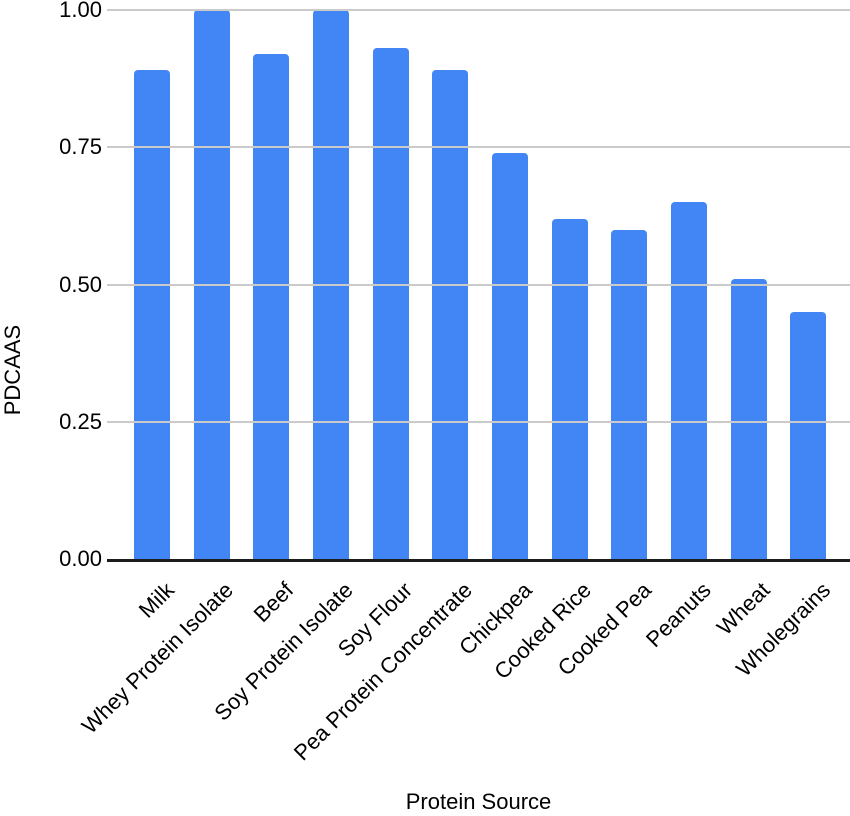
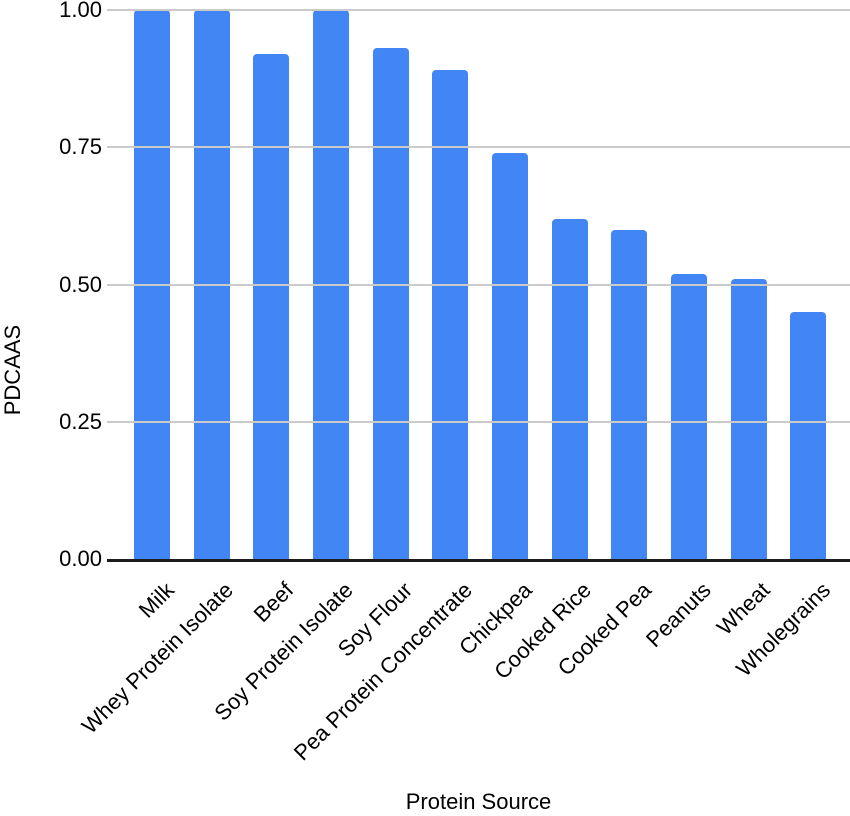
Milk: 0.89 -> 1.00
Peanuts: 0.65 -> 0.52
